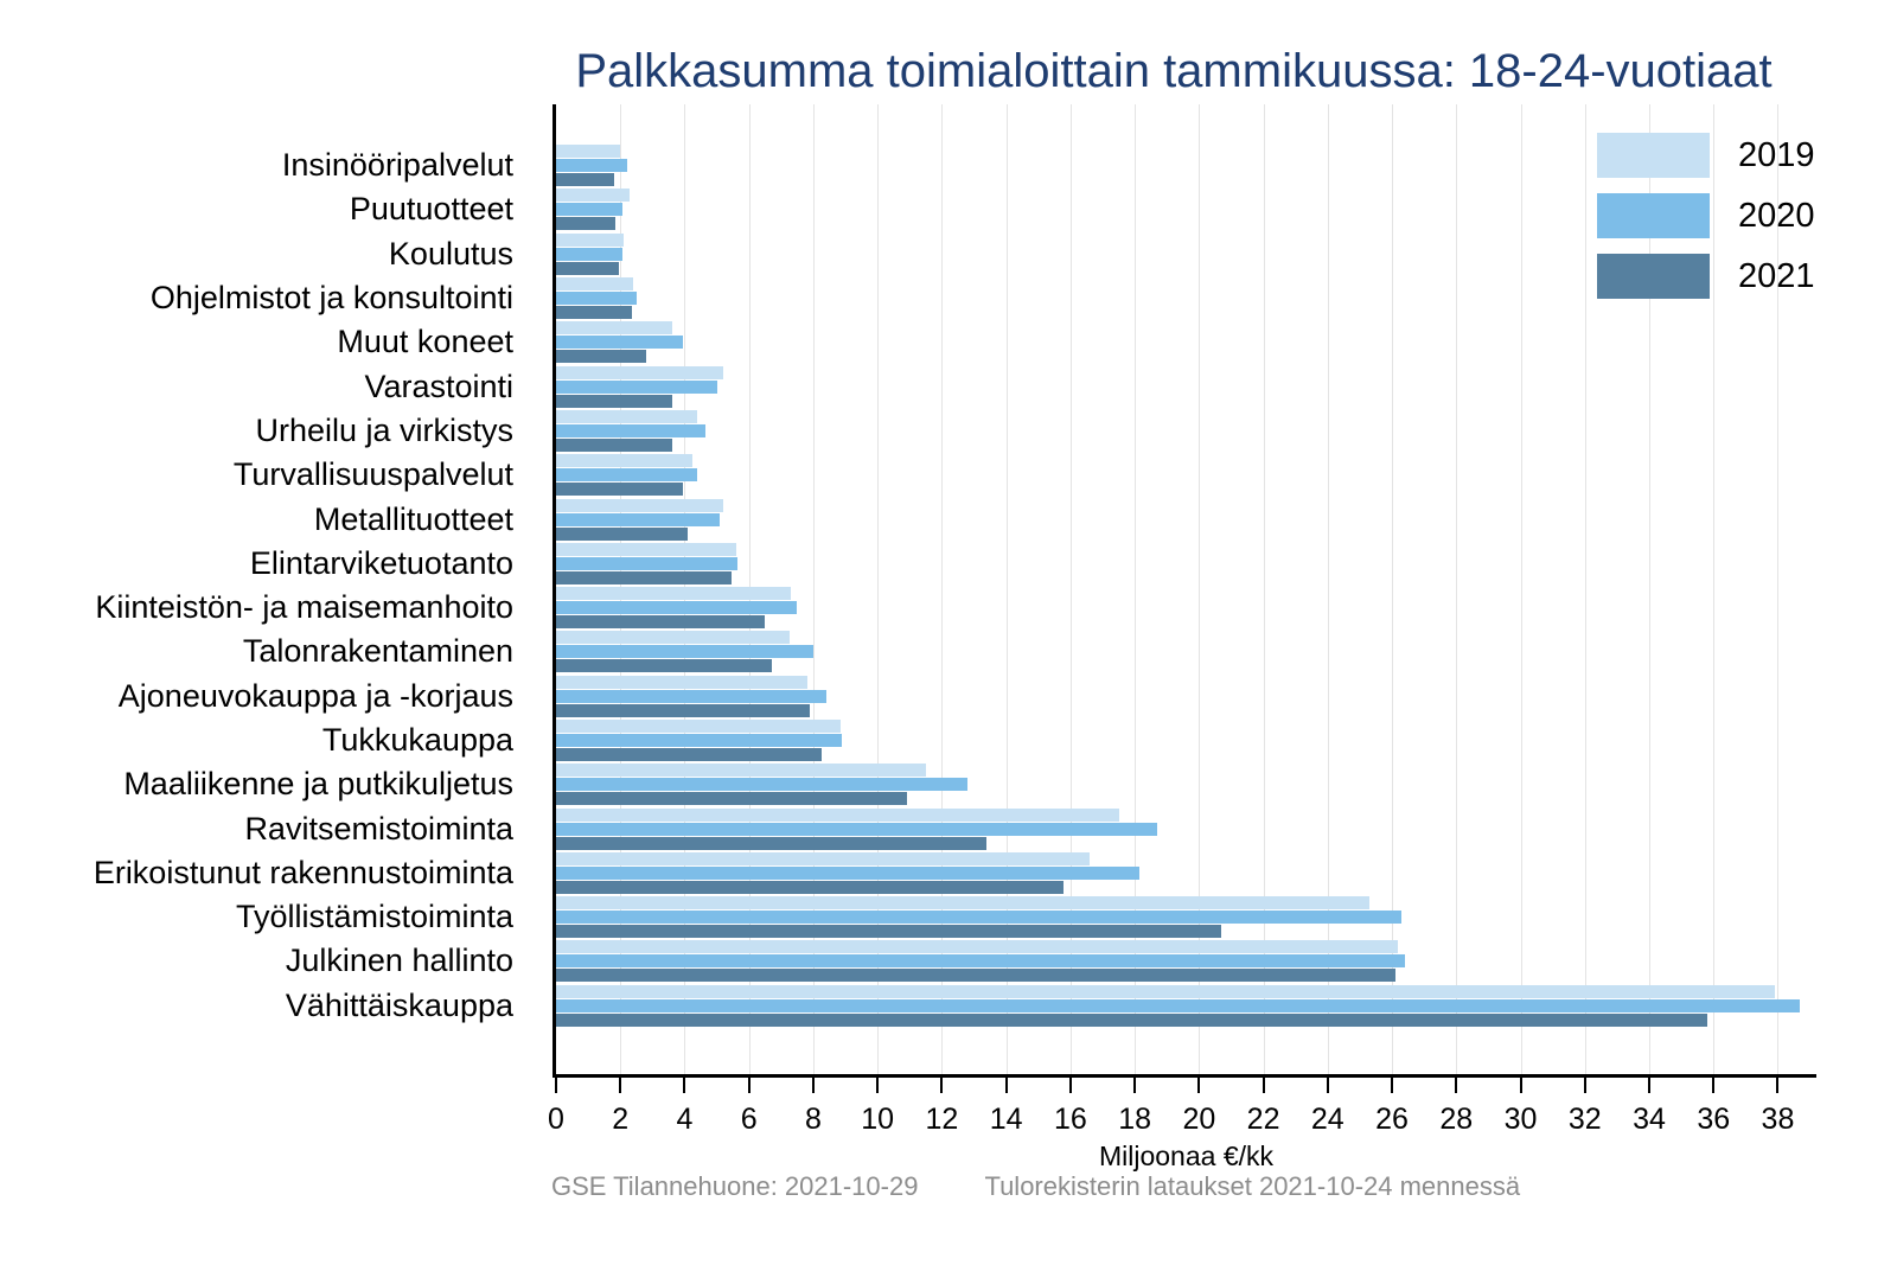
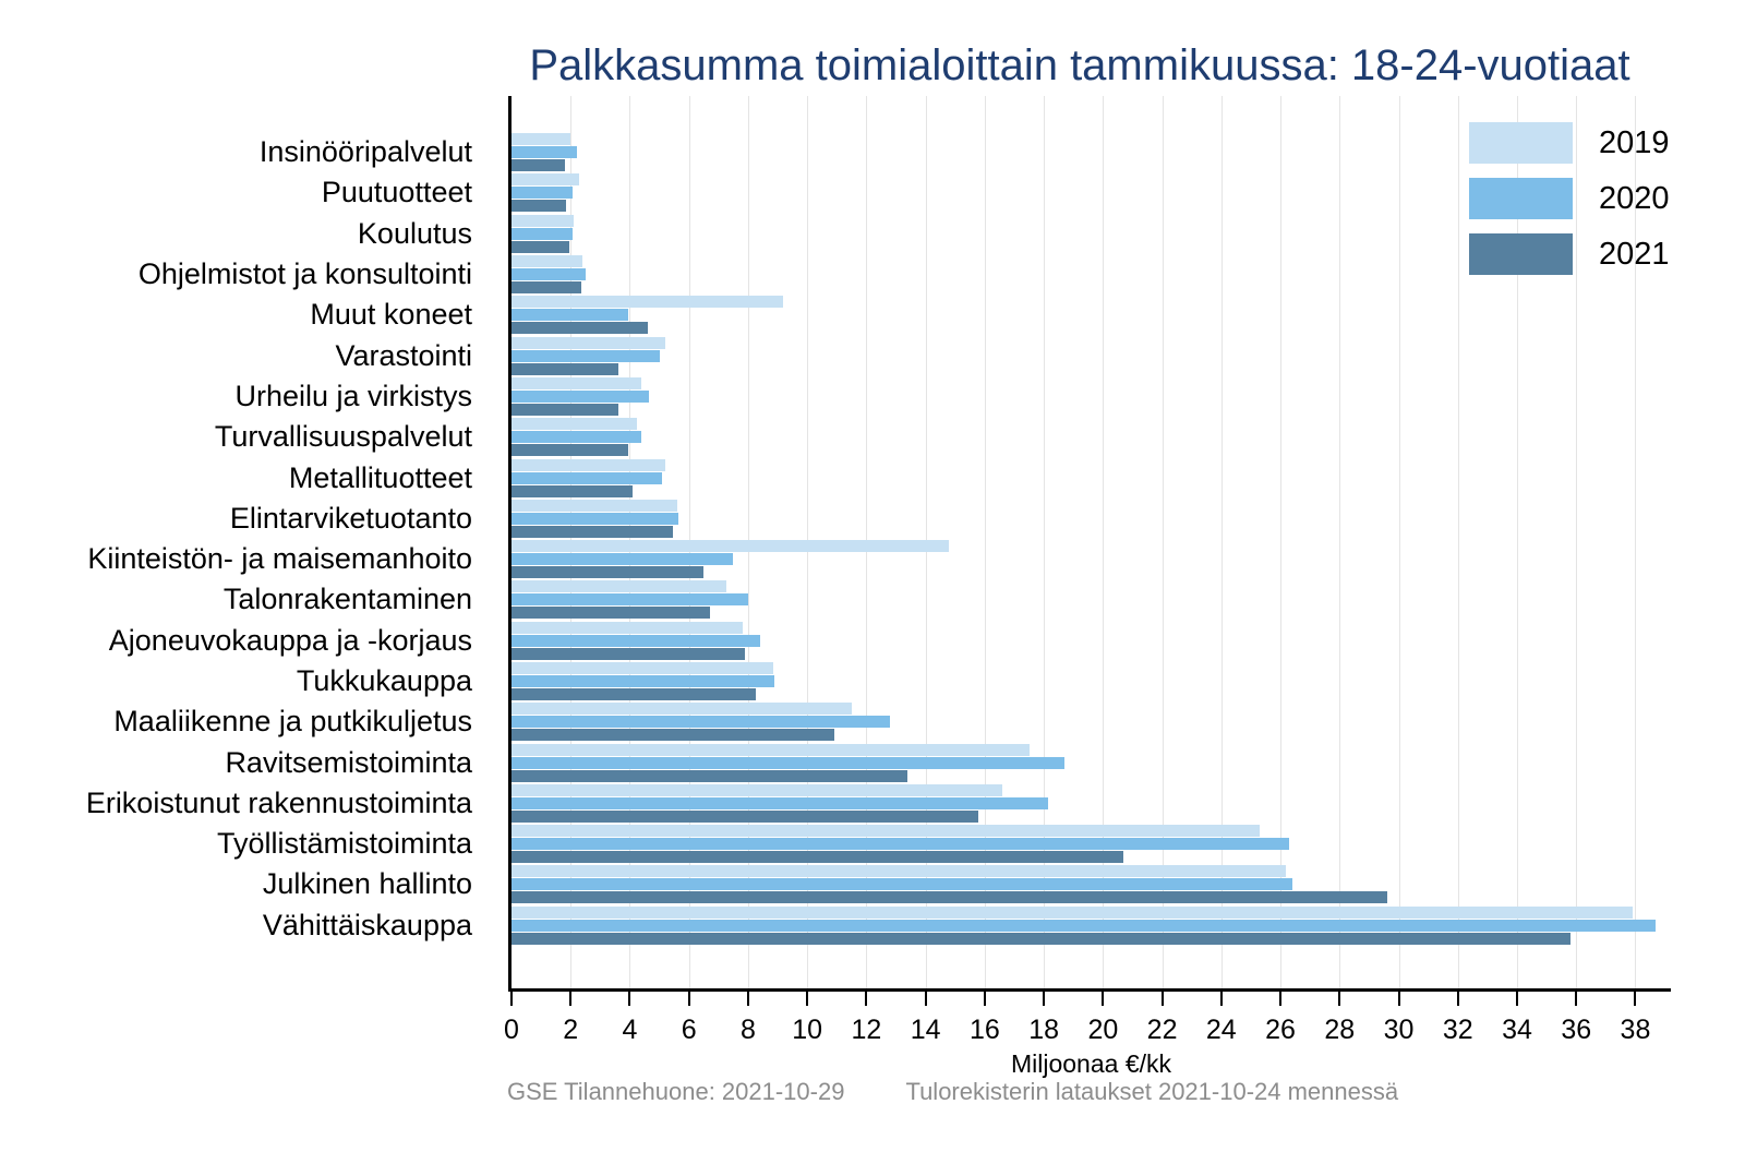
2019/Muut koneet: 3.6 -> 9.2
2021/Muut koneet: 2.8 -> 4.6
2019/Kiinteistön- ja maisemanhoito: 7.3 -> 14.8
2021/Julkinen hallinto: 26.1 -> 29.6
